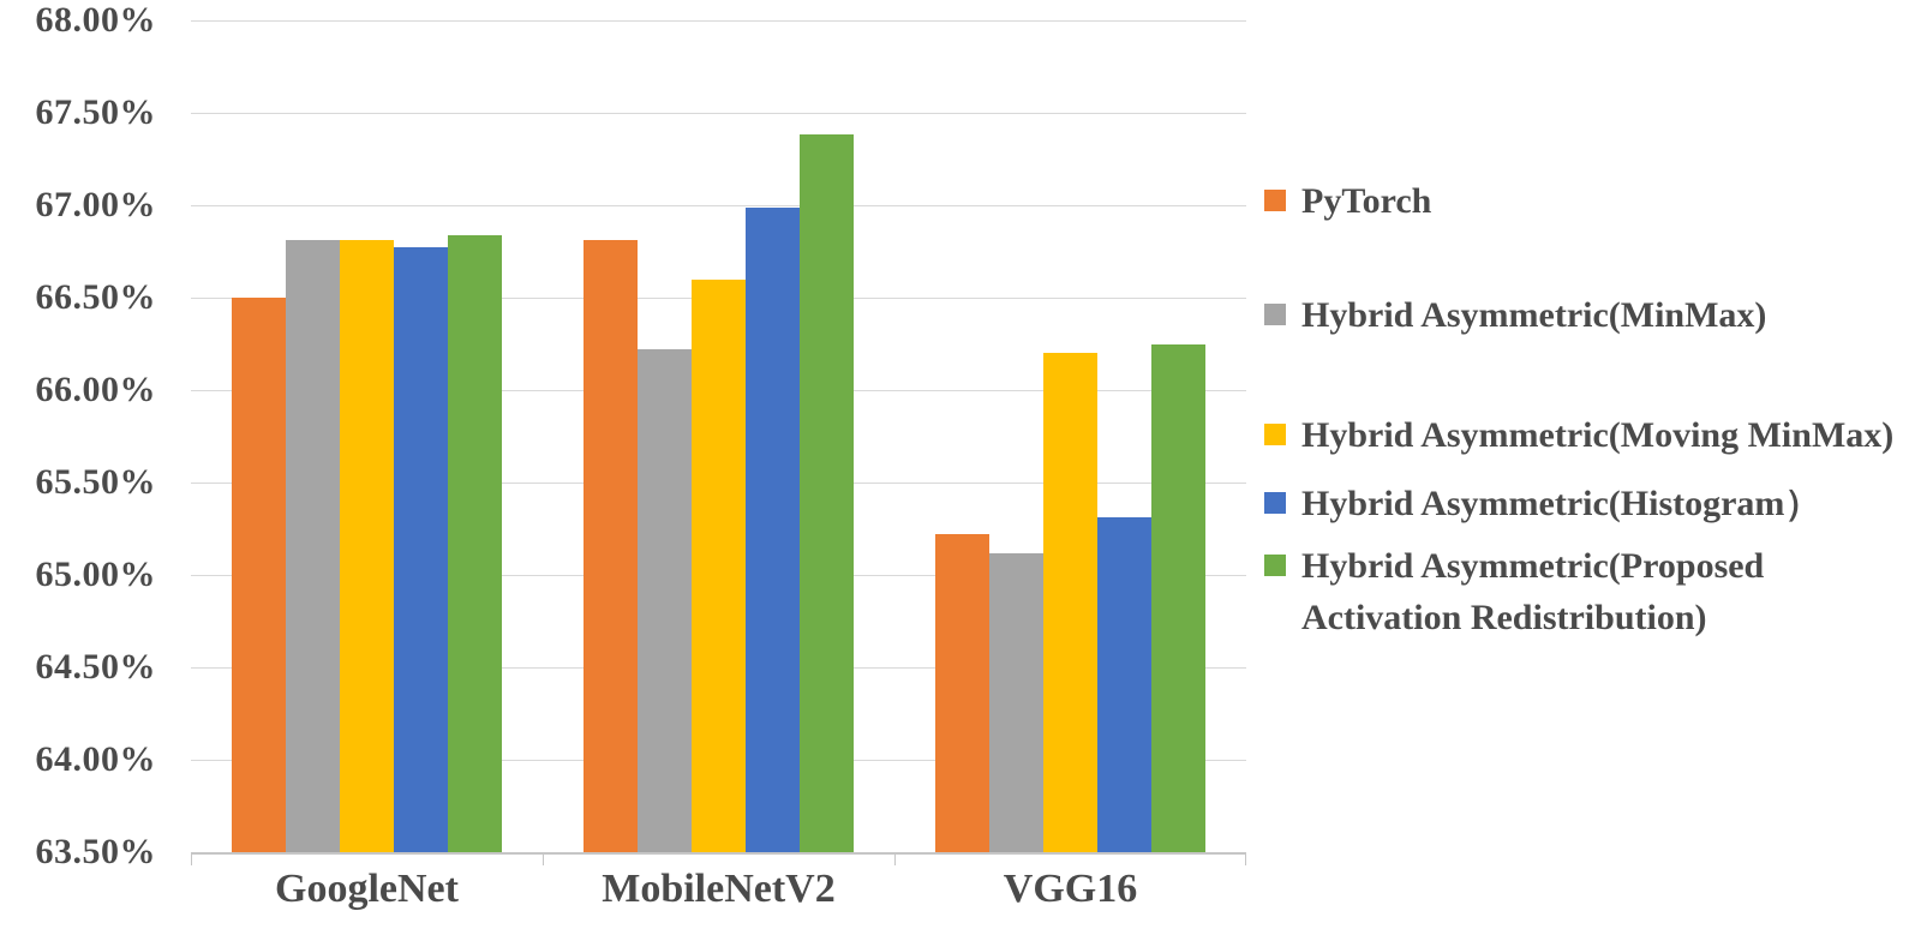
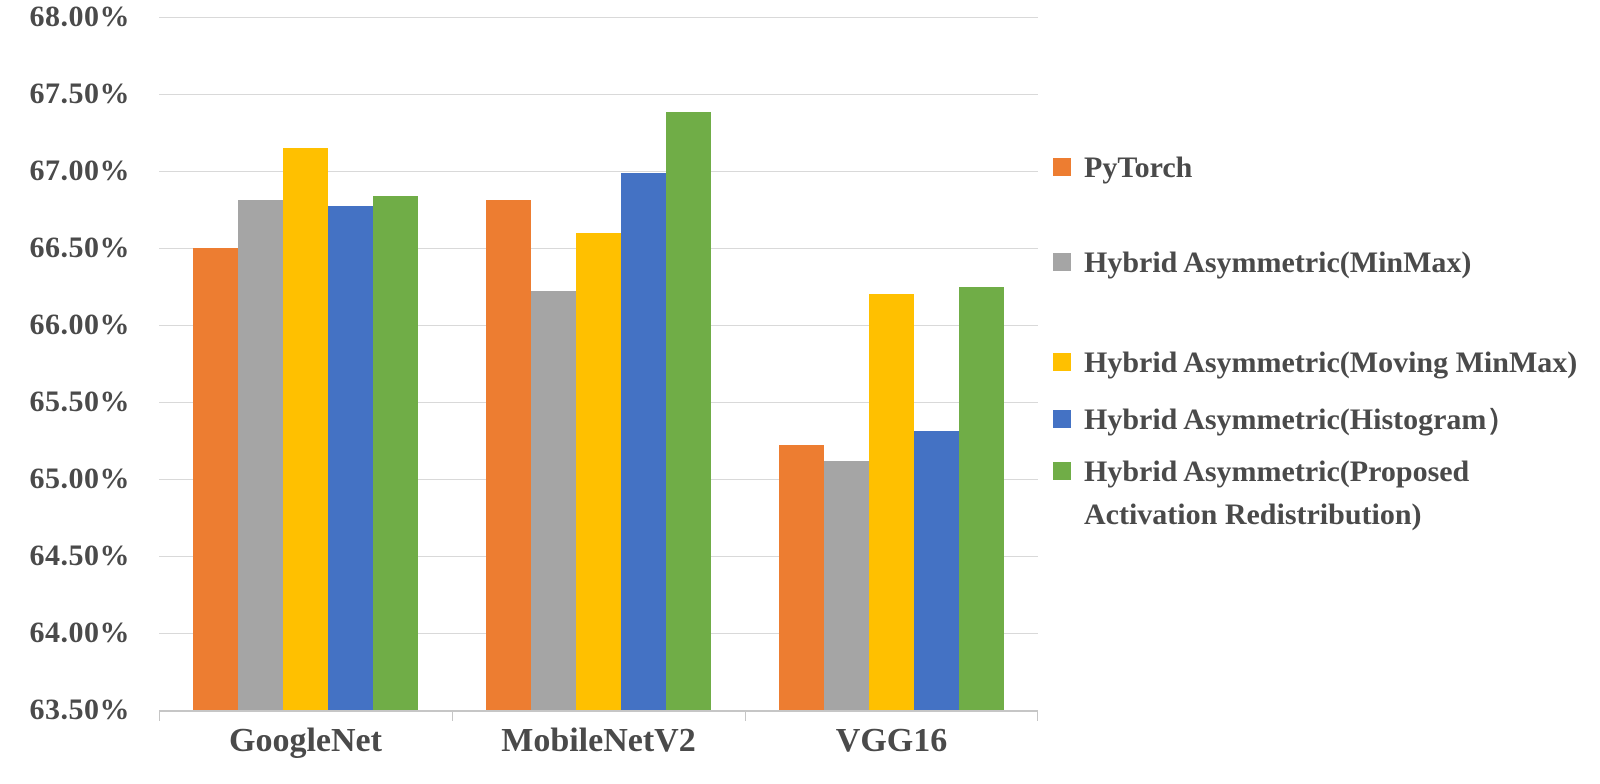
Hybrid Asymmetric(Moving MinMax)/GoogleNet: 66.81% -> 67.15%
